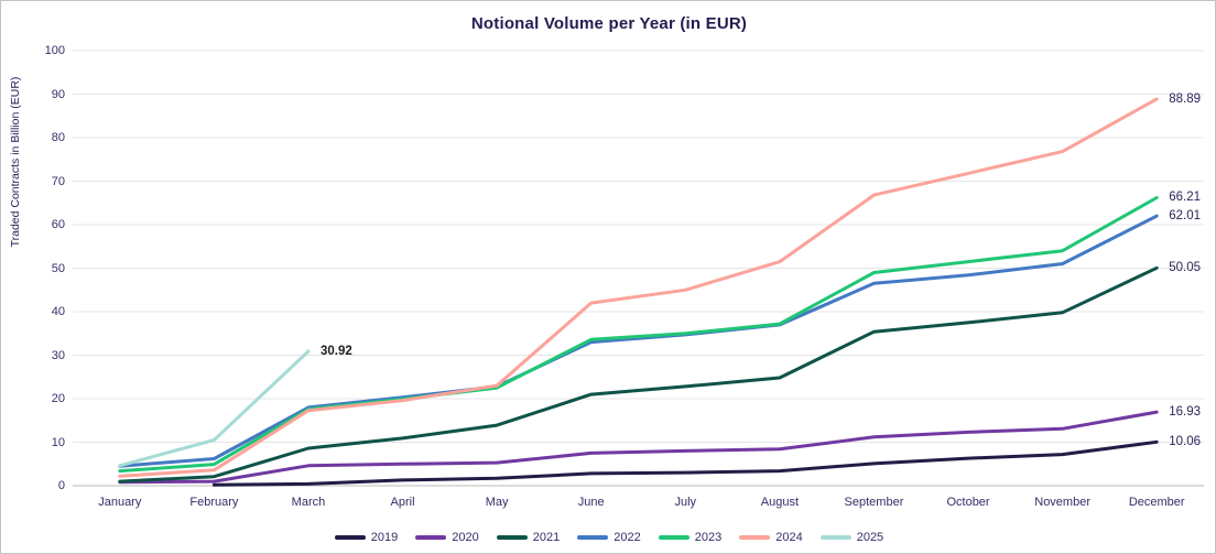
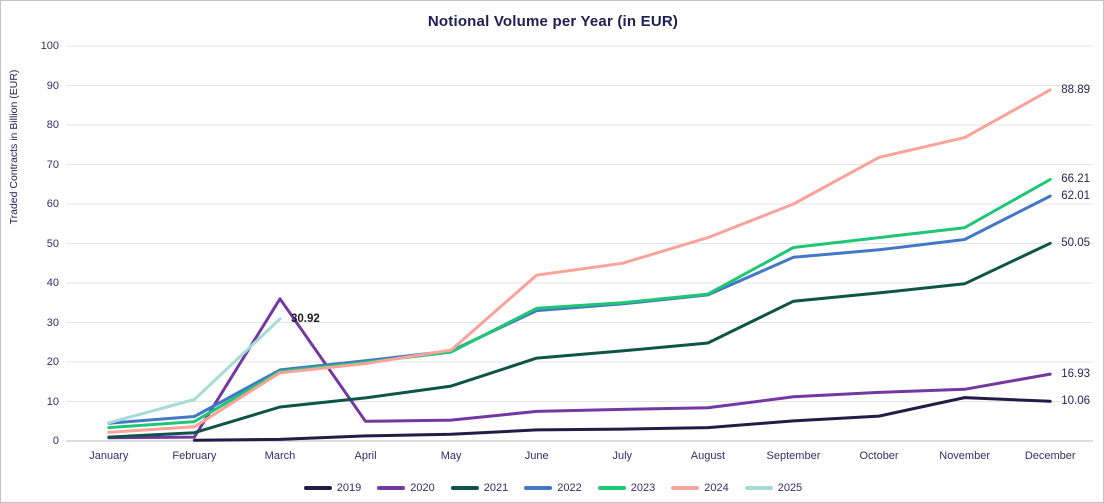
2020/March: 5 -> 36
2024/September: 67 -> 60
2019/November: 7 -> 11
